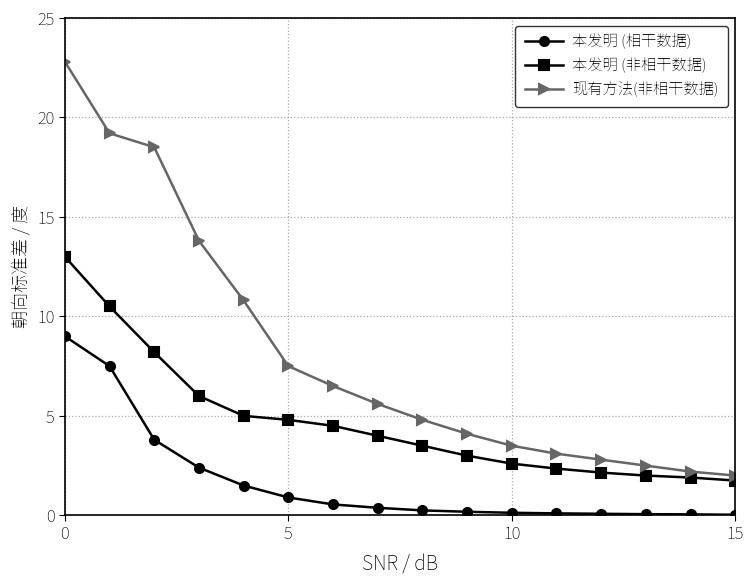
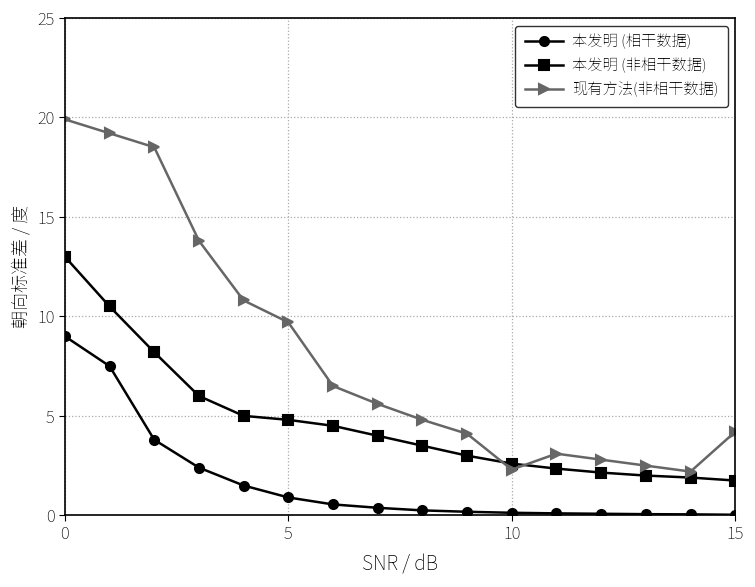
现有方法(非相干数据)/0: 22.8 -> 19.9
现有方法(非相干数据)/5: 7.5 -> 9.7
现有方法(非相干数据)/10: 3.5 -> 2.3
现有方法(非相干数据)/15: 2.0 -> 4.2
